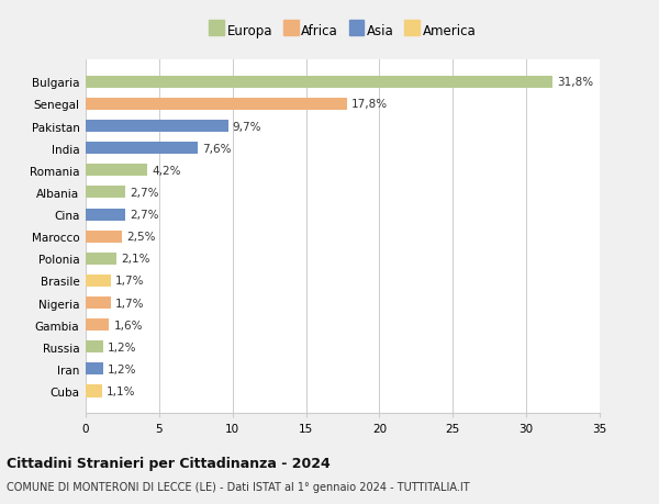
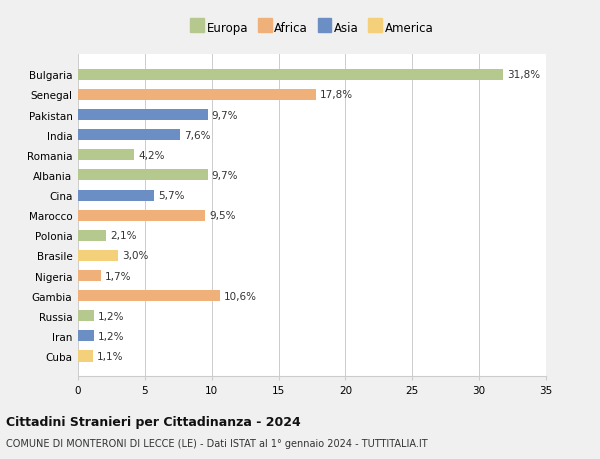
Albania: 2,7% -> 9,7%
Cina: 2,7% -> 5,7%
Marocco: 2,5% -> 9,5%
Brasile: 1,7% -> 3,0%
Gambia: 1,6% -> 10,6%
